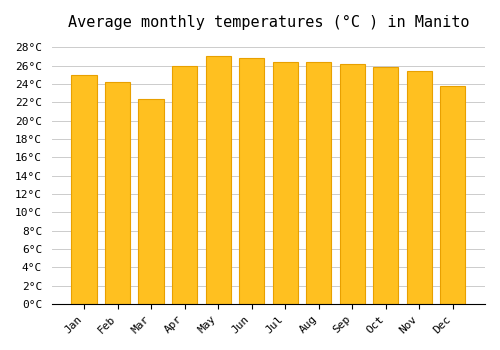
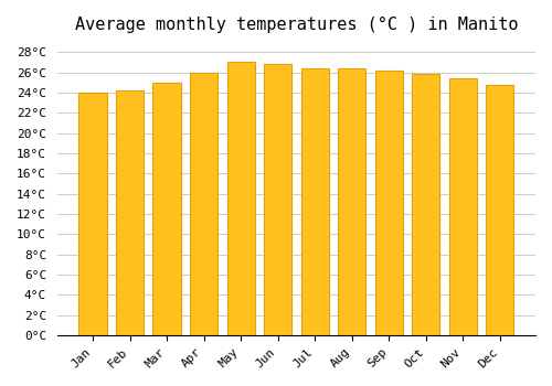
Jan: 25.0°C -> 24.0°C
Mar: 22.4°C -> 25.0°C
Dec: 23.8°C -> 24.8°C
